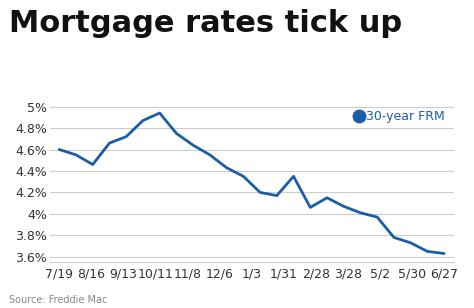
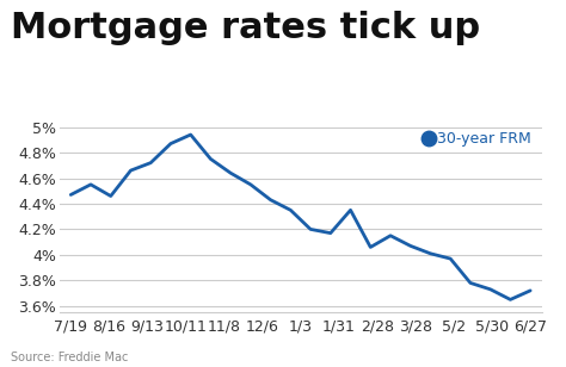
7/19: 4.60% -> 4.47%
6/27: 3.63% -> 3.72%
